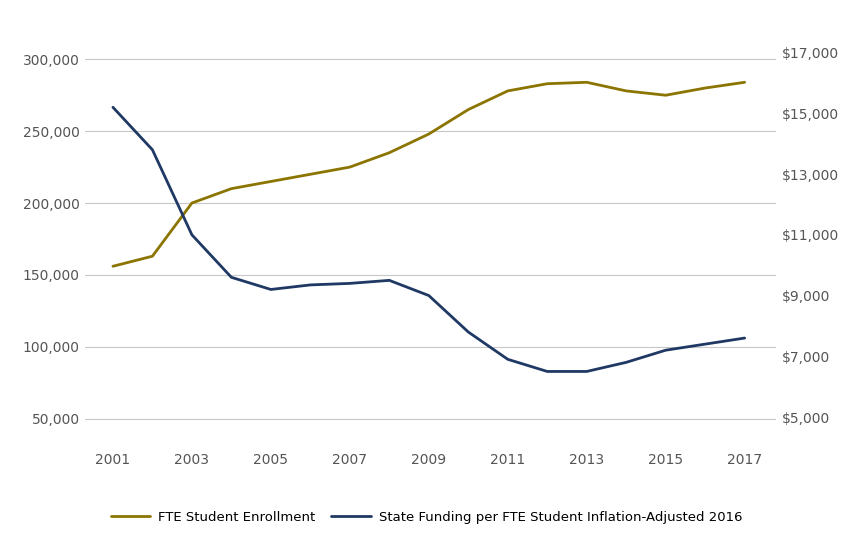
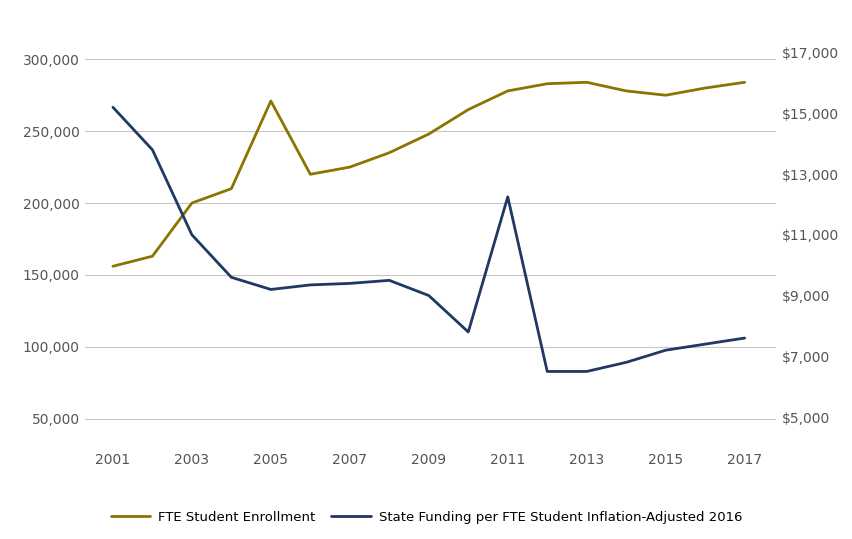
FTE Student Enrollment/2005: 215,000 -> 271,000
State Funding per FTE Student Inflation-Adjusted 2016/2011: $6,900 -> $12,250
